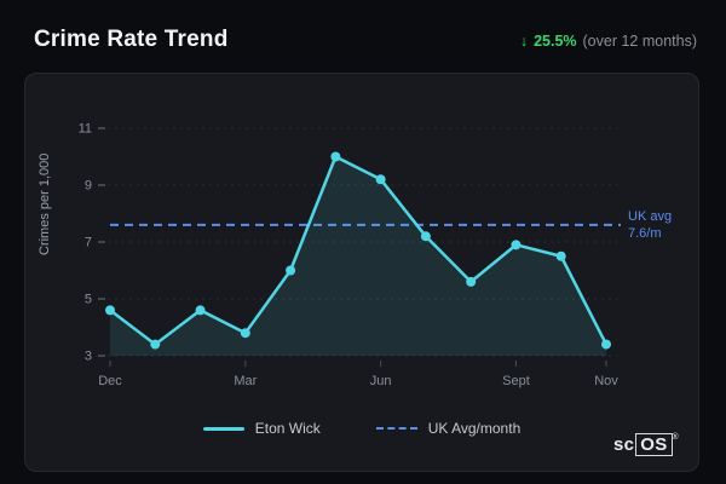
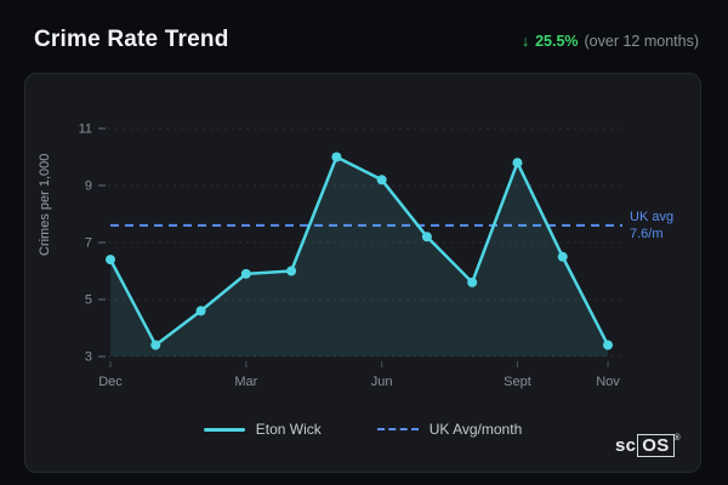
Dec: 4.6 -> 6.4
Mar: 3.8 -> 5.9
Sept: 6.9 -> 9.8
